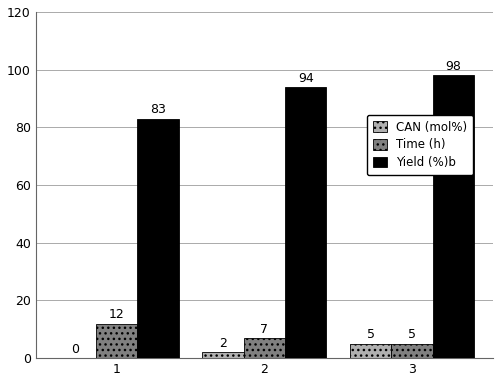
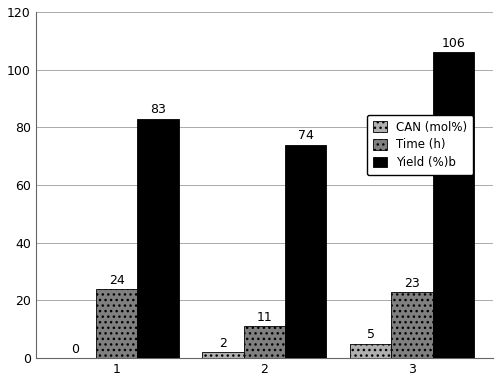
Time (h)/1: 12 -> 24
Time (h)/2: 7 -> 11
Yield (%)b/2: 94 -> 74
Time (h)/3: 5 -> 23
Yield (%)b/3: 98 -> 106
